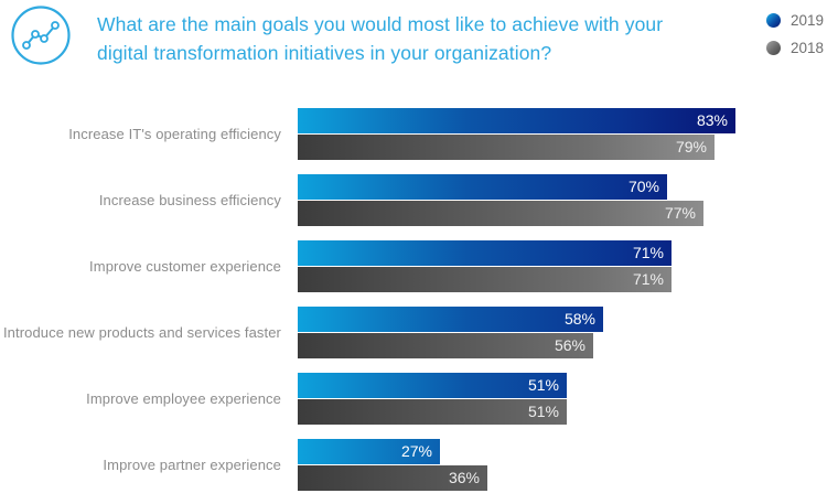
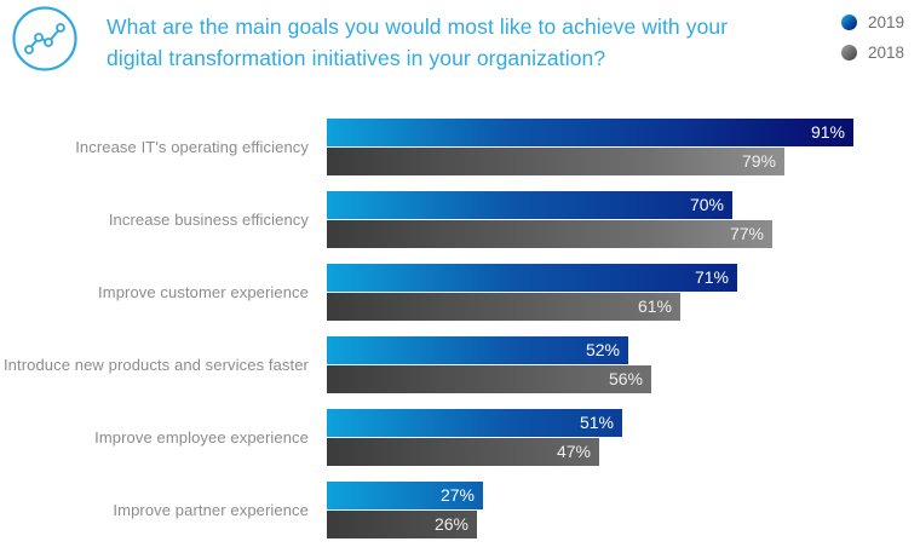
2019/Increase IT's operating efficiency: 83% -> 91%
2018/Improve customer experience: 71% -> 61%
2019/Introduce new products and services faster: 58% -> 52%
2018/Improve employee experience: 51% -> 47%
2018/Improve partner experience: 36% -> 26%
